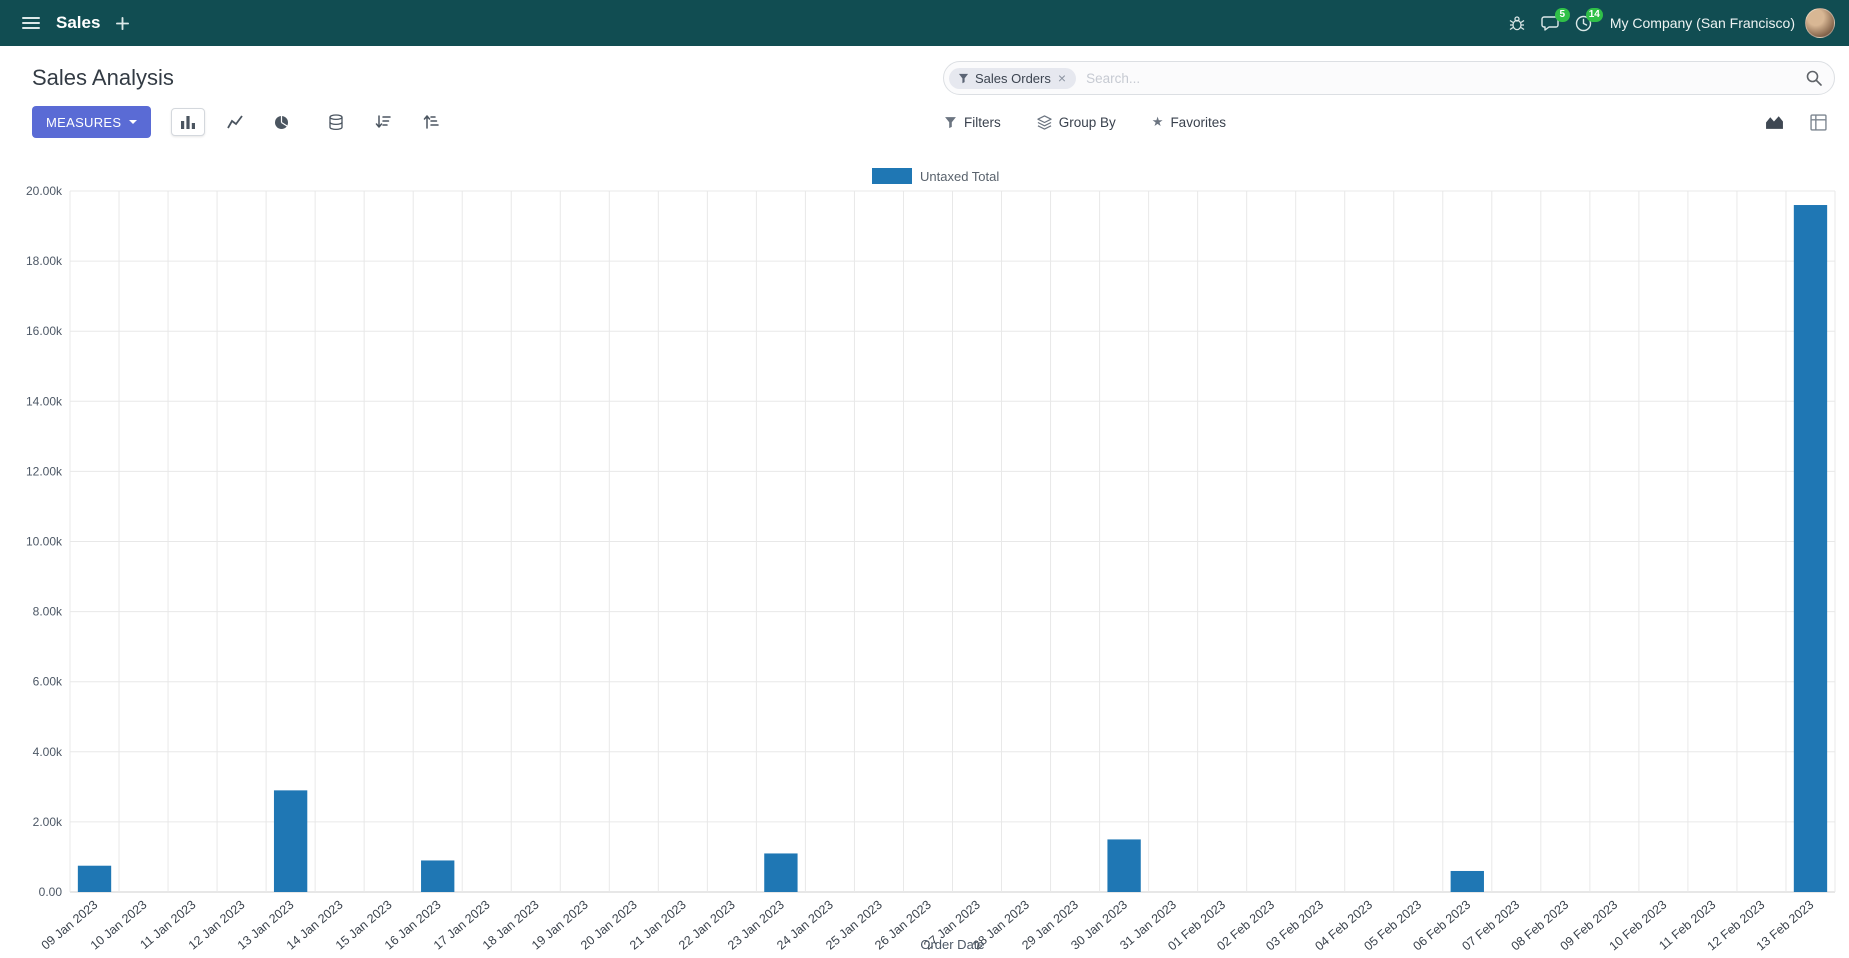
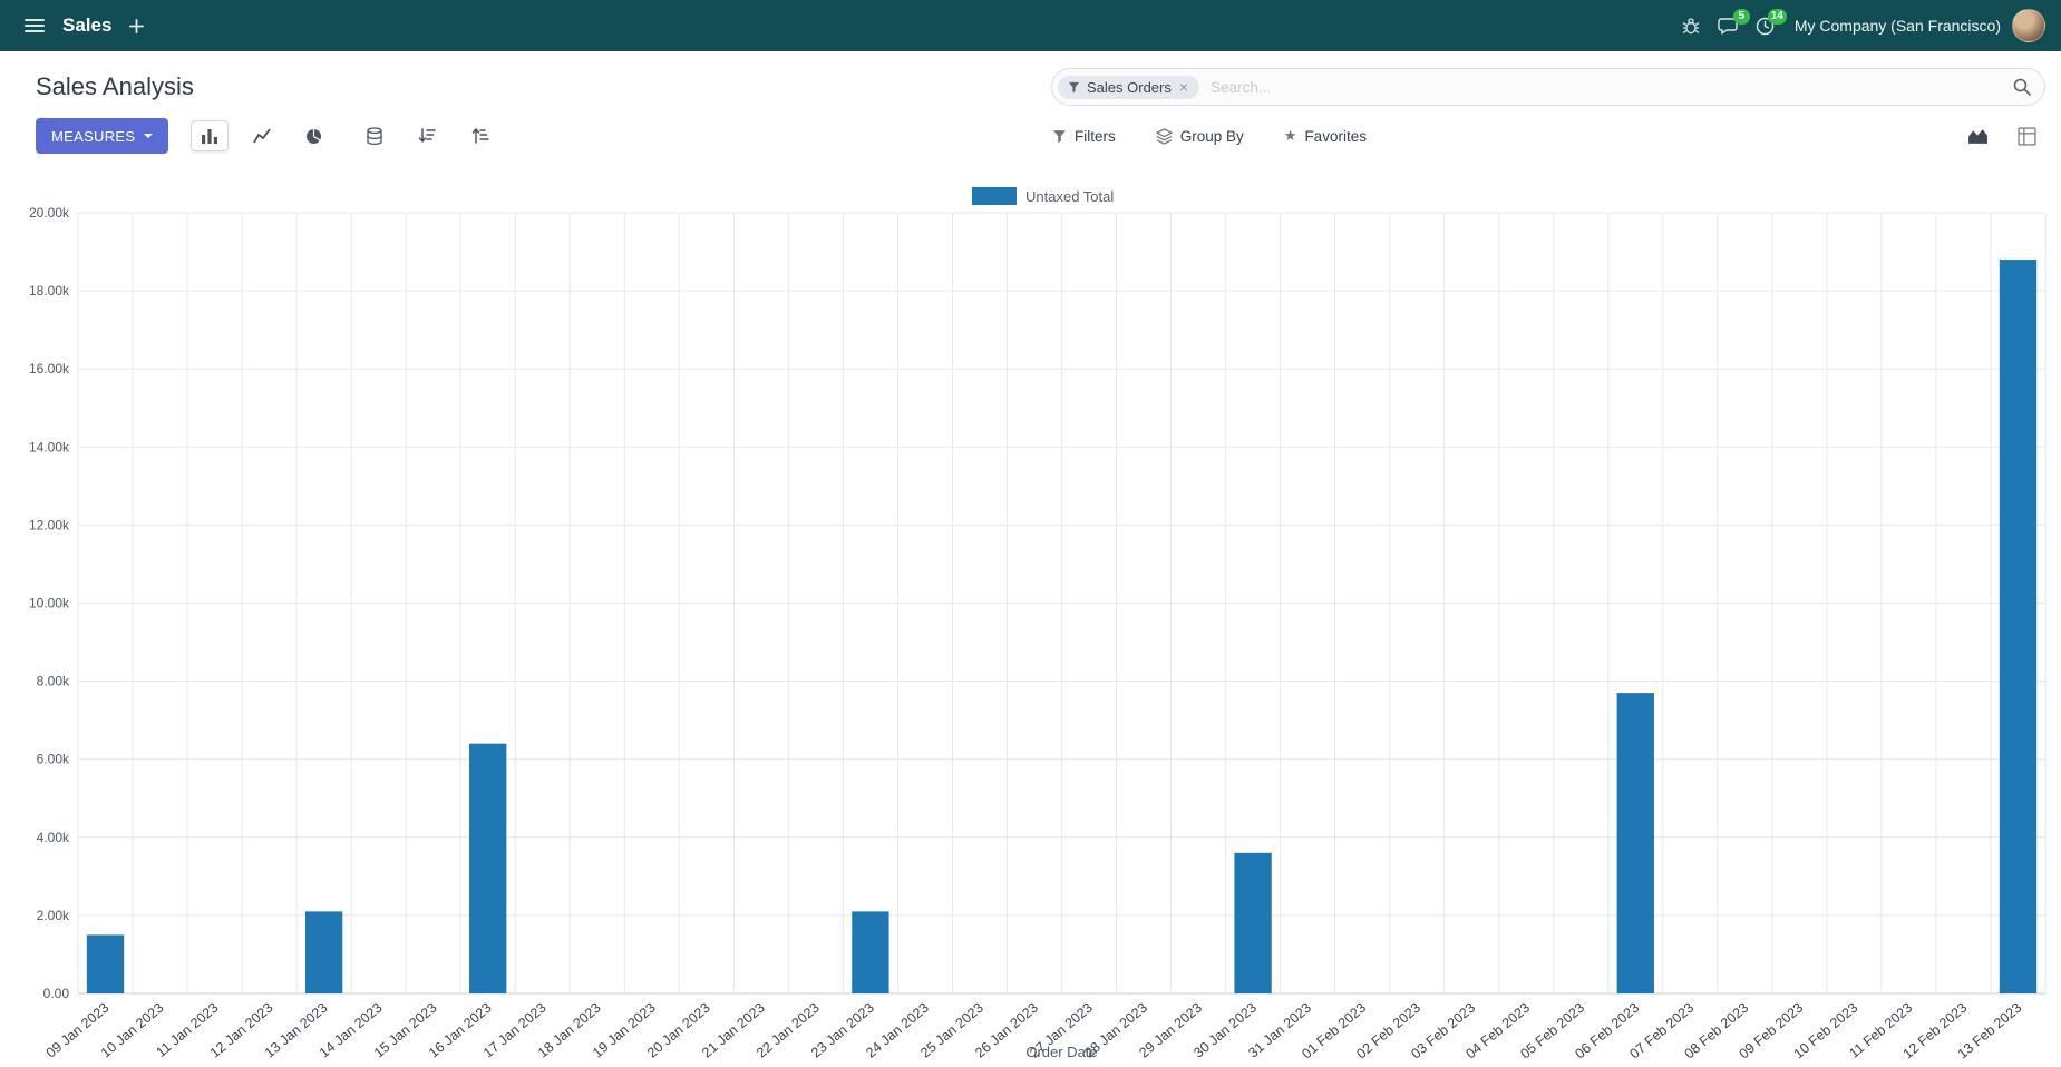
09 Jan 2023: 0.8k -> 1.5k
13 Jan 2023: 2.9k -> 2.1k
16 Jan 2023: 0.9k -> 6.4k
23 Jan 2023: 1.1k -> 2.1k
30 Jan 2023: 1.5k -> 3.6k
06 Feb 2023: 0.6k -> 7.7k
13 Feb 2023: 19.6k -> 18.8k
